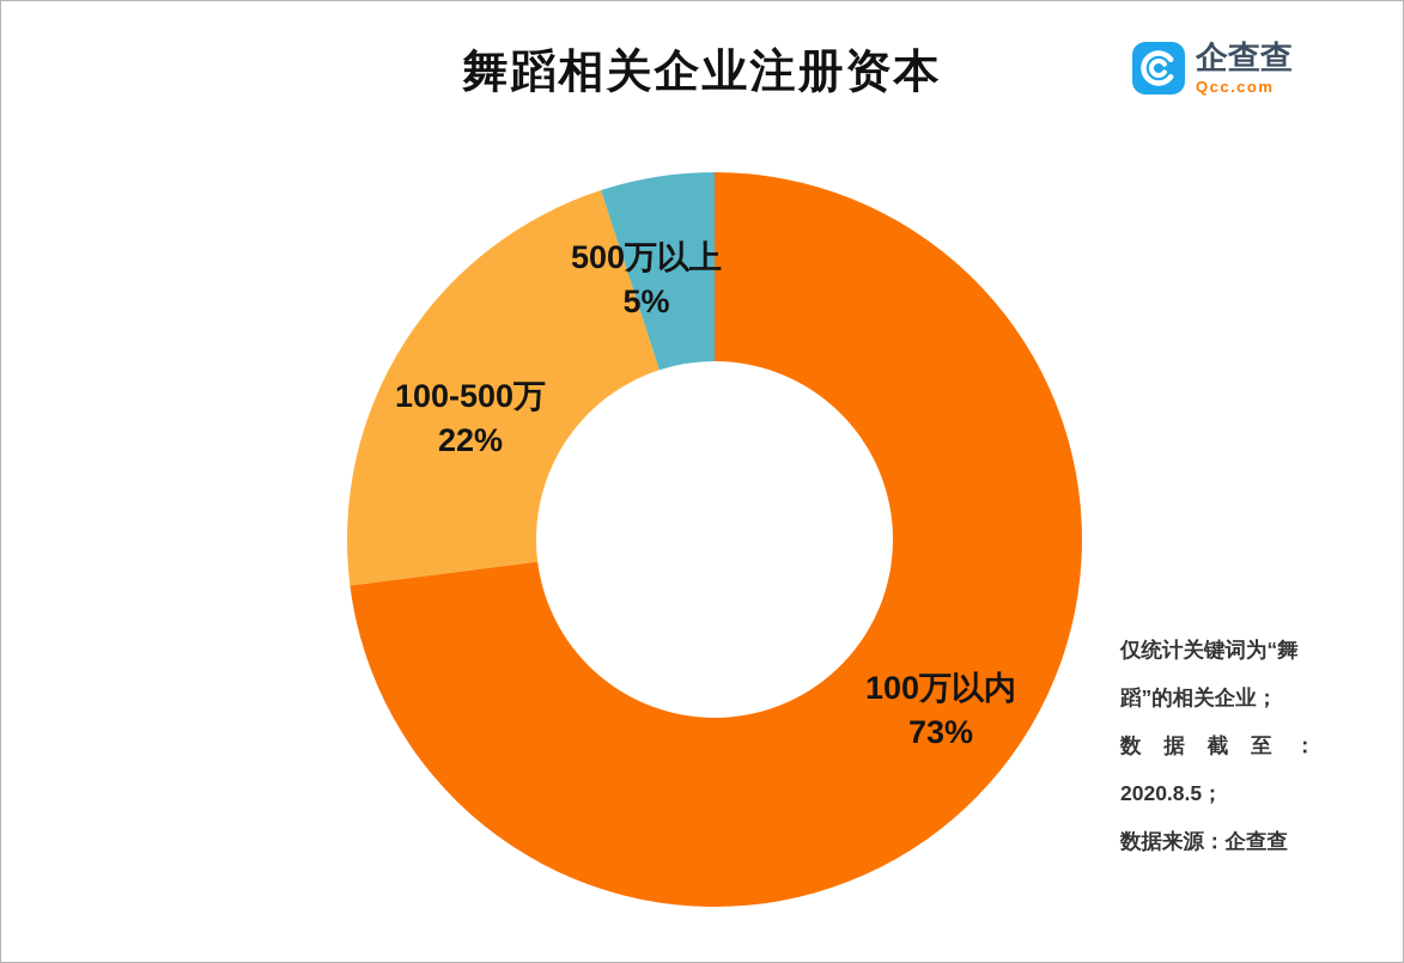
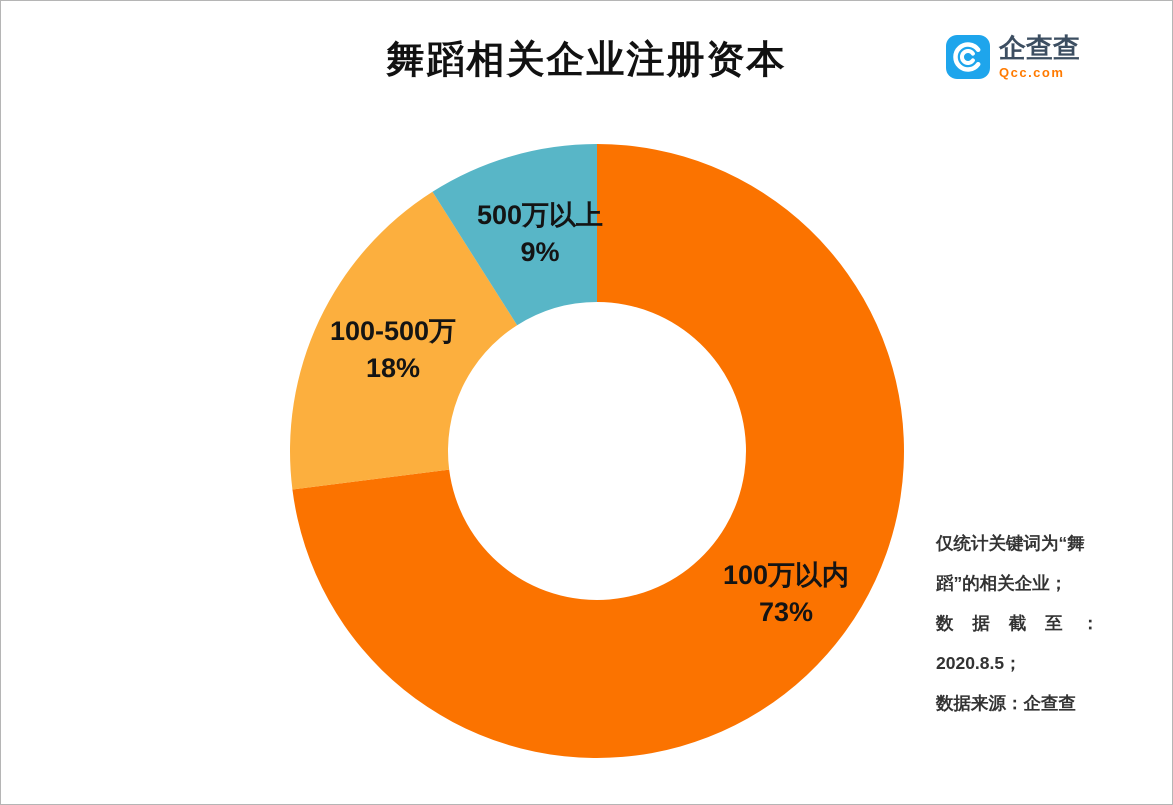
100-500万: 22% -> 18%
500万以上: 5% -> 9%
